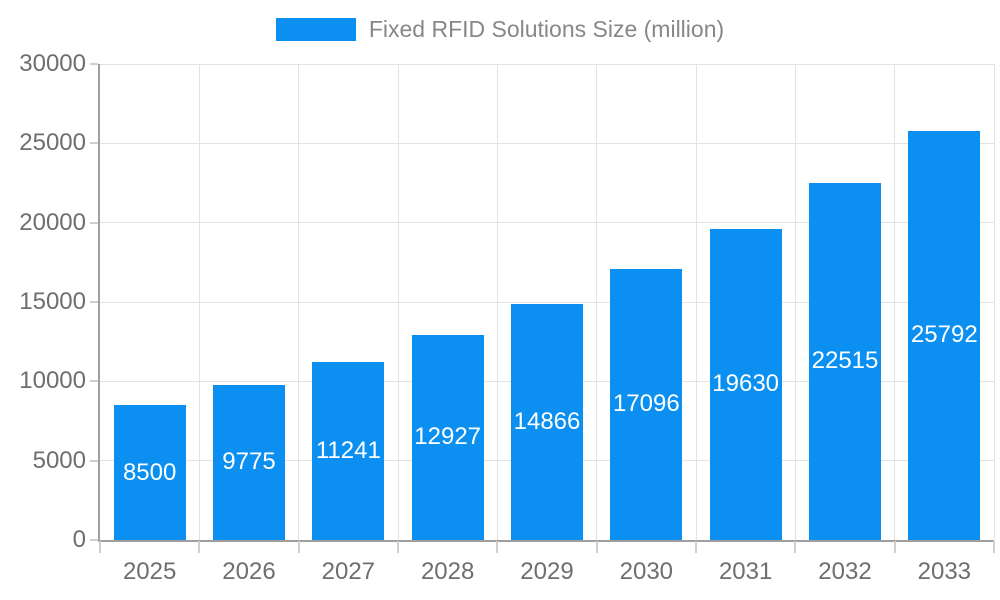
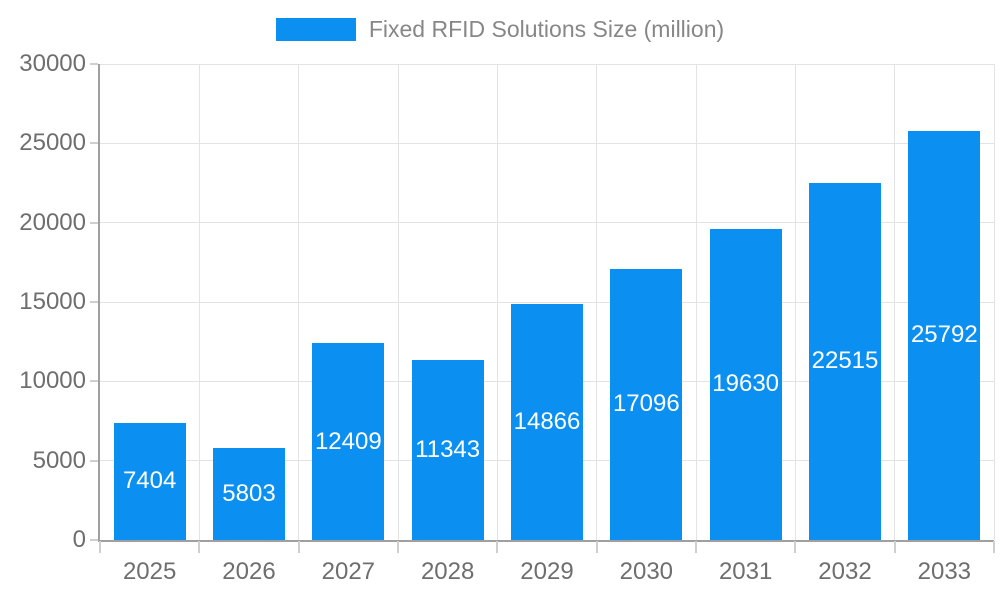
2025: 8500 -> 7404
2026: 9775 -> 5803
2027: 11241 -> 12409
2028: 12927 -> 11343
